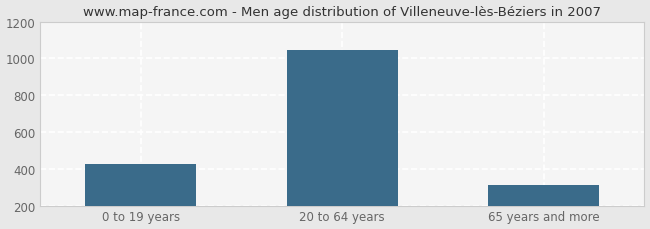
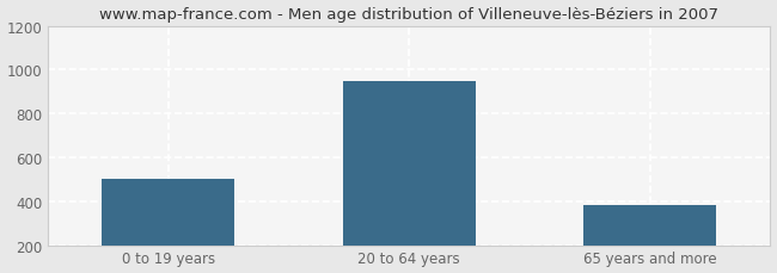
0 to 19 years: 420 -> 500
20 to 64 years: 1040 -> 950
65 years and more: 310 -> 380
